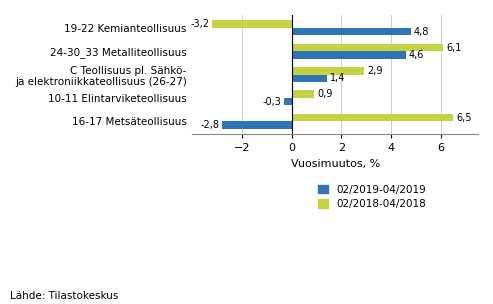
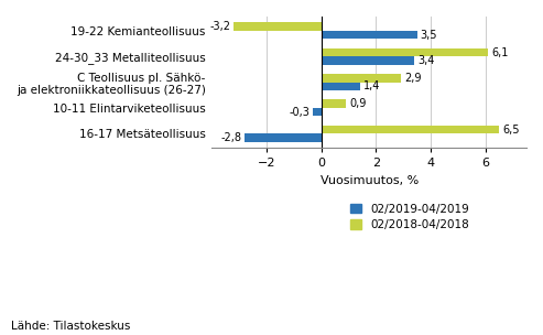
02/2019-04/2019/19-22 Kemianteollisuus: 4,8 -> 3,5
02/2019-04/2019/24-30_33 Metalliteollisuus: 4,6 -> 3,4
